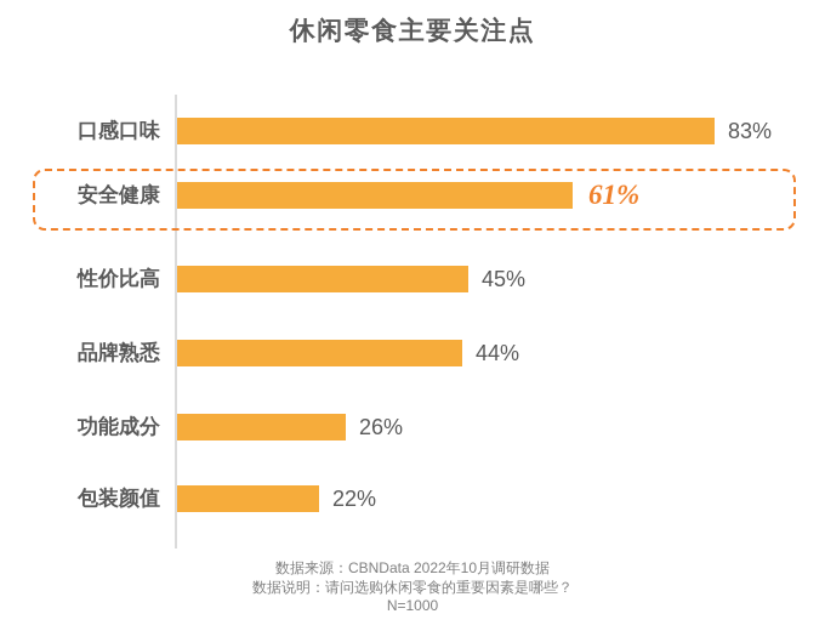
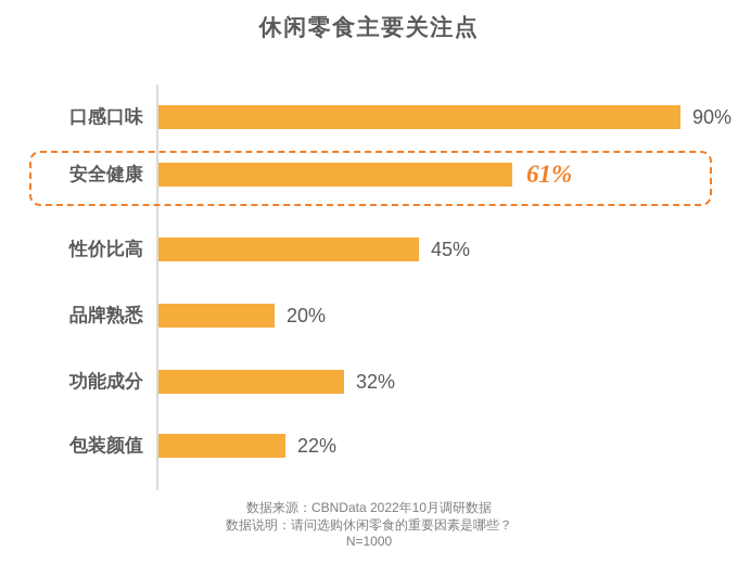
口感口味: 83% -> 90%
品牌熟悉: 44% -> 20%
功能成分: 26% -> 32%
